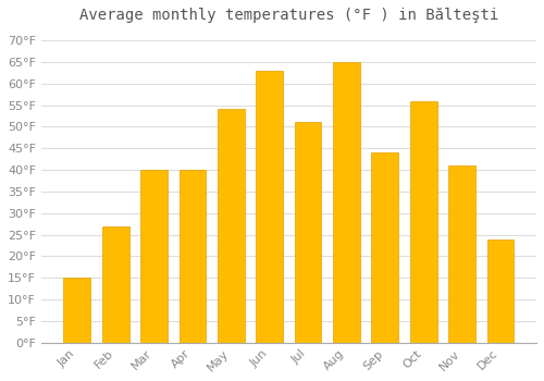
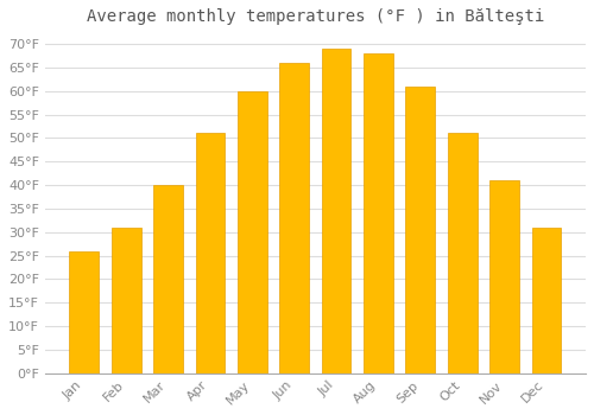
Jan: 15°F -> 26°F
Feb: 27°F -> 31°F
Apr: 40°F -> 51°F
May: 54°F -> 60°F
Jun: 63°F -> 66°F
Jul: 51°F -> 69°F
Aug: 65°F -> 68°F
Sep: 44°F -> 61°F
Oct: 56°F -> 51°F
Dec: 24°F -> 31°F
